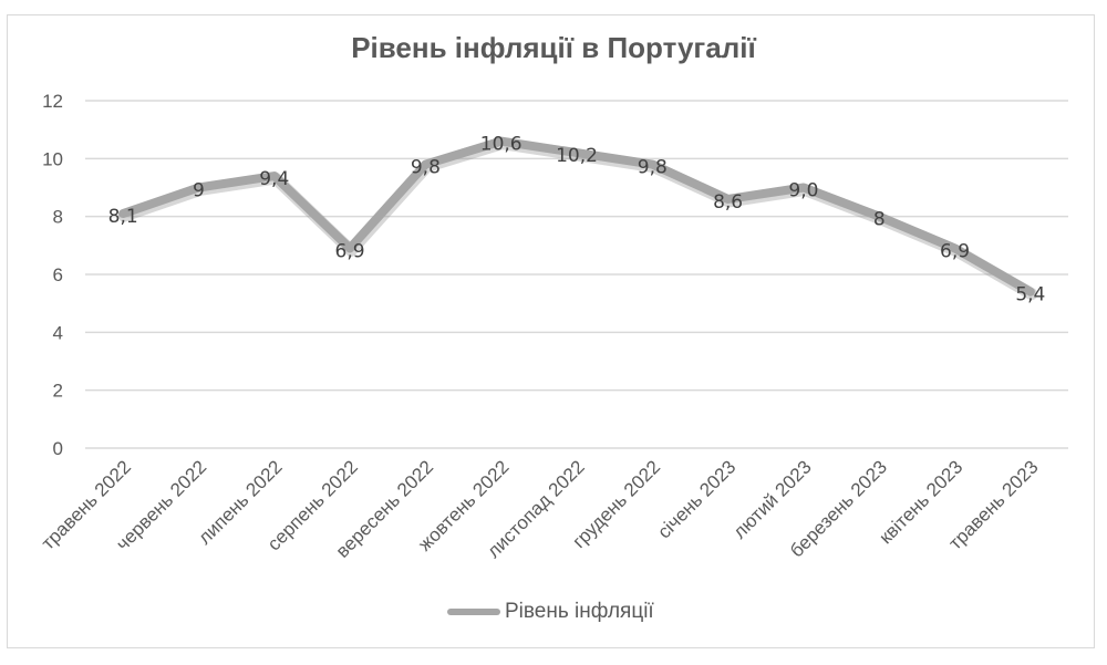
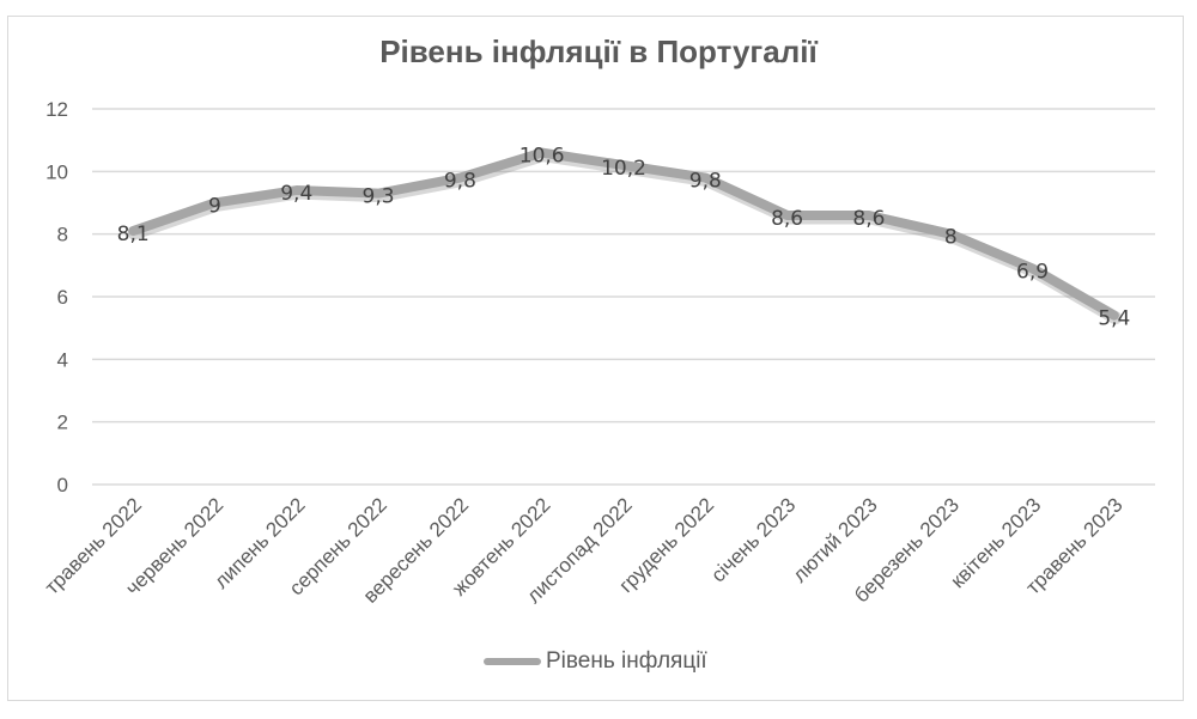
серпень 2022: 6,9 -> 9,3
лютий 2023: 9,0 -> 8,6
